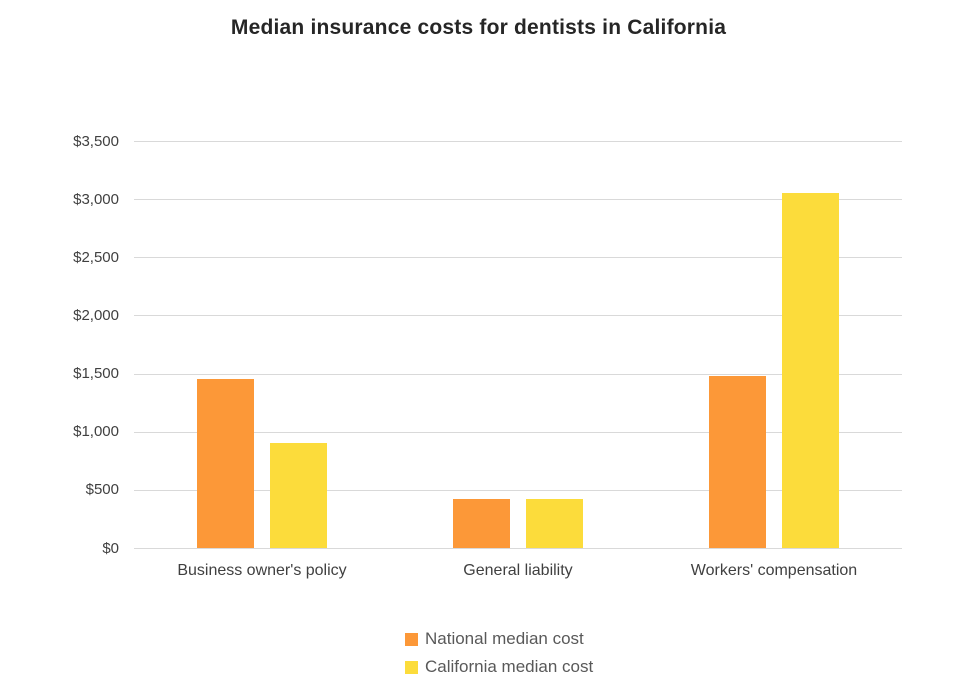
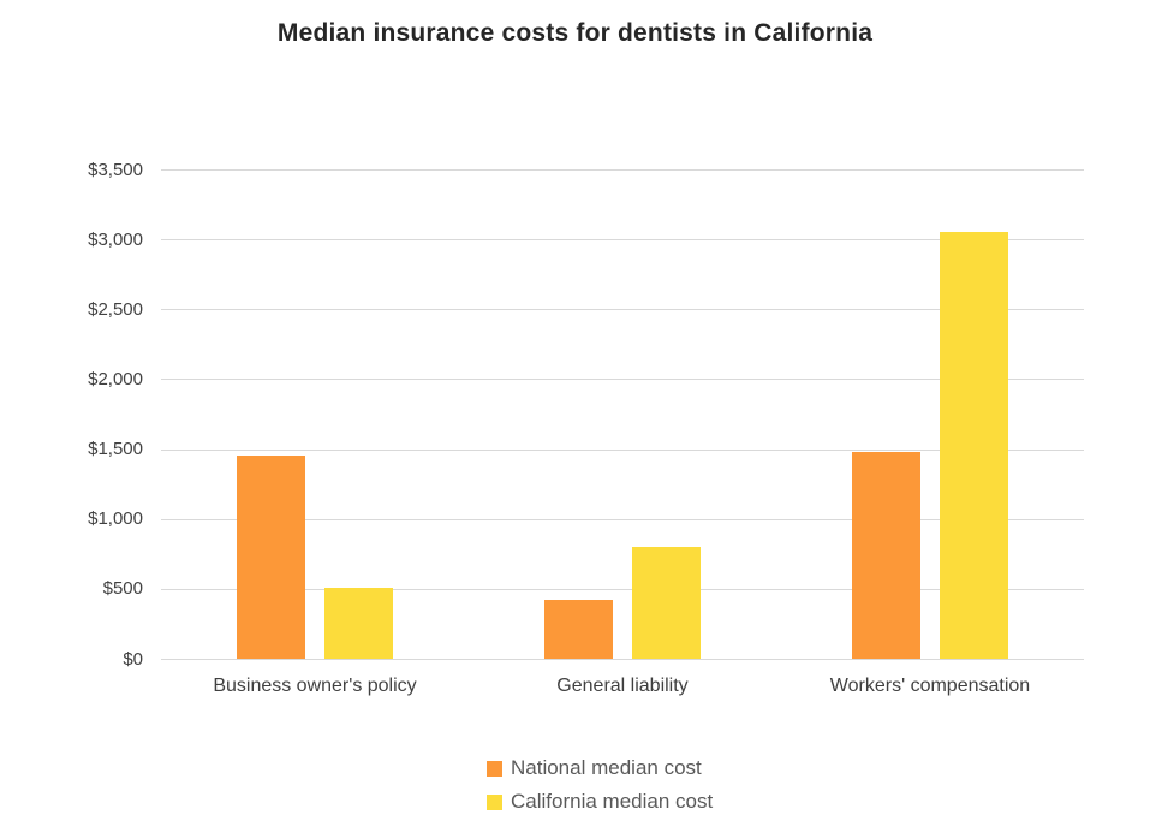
California median cost/Business owner's policy: $900 -> $510
California median cost/General liability: $420 -> $800
